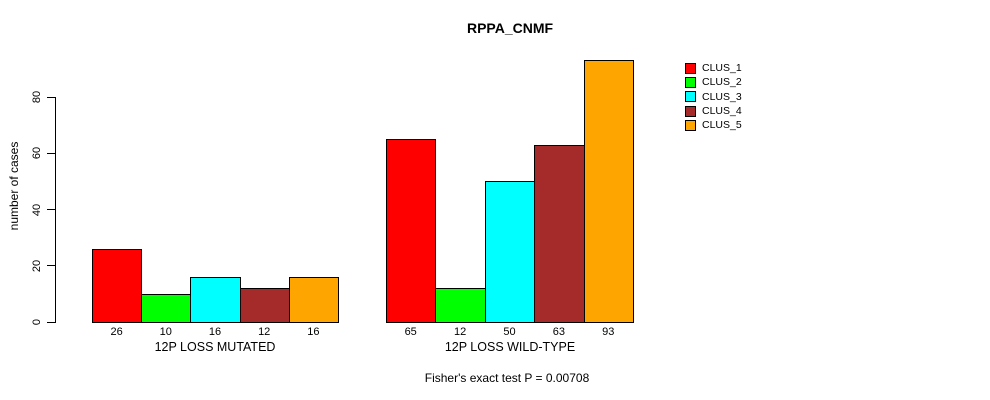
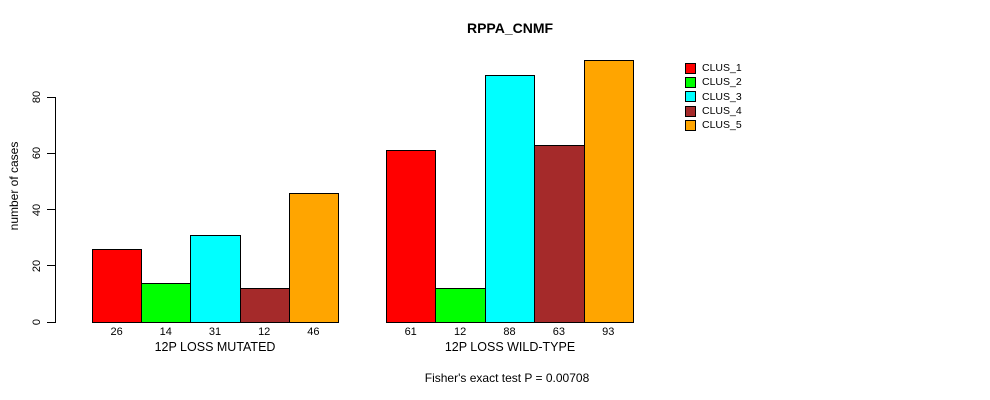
CLUS_2/12P LOSS MUTATED: 10 -> 14
CLUS_3/12P LOSS MUTATED: 16 -> 31
CLUS_5/12P LOSS MUTATED: 16 -> 46
CLUS_1/12P LOSS WILD-TYPE: 65 -> 61
CLUS_3/12P LOSS WILD-TYPE: 50 -> 88
